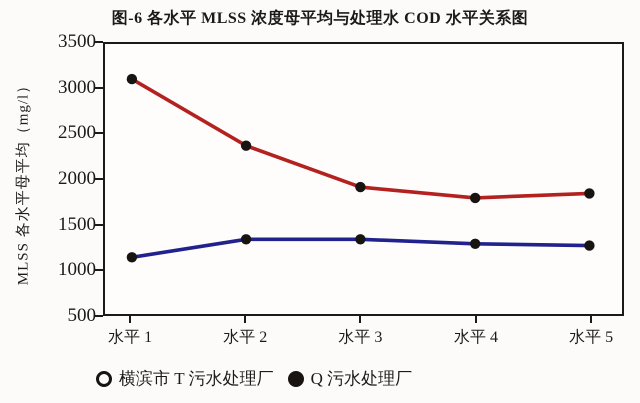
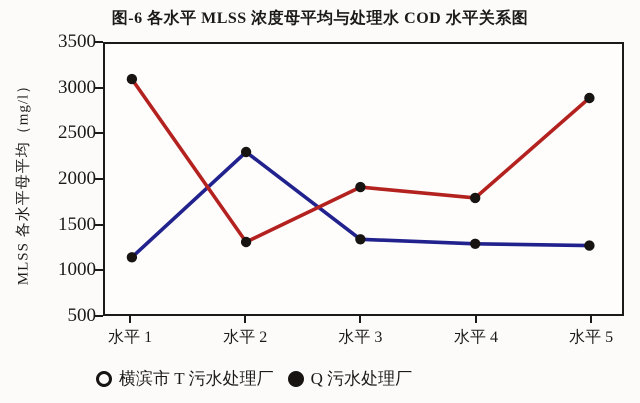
横滨市 T 污水处理厂/水平 2: 1300 -> 2300
Q 污水处理厂/水平 2: 2400 -> 1300
Q 污水处理厂/水平 5: 1800 -> 2900
